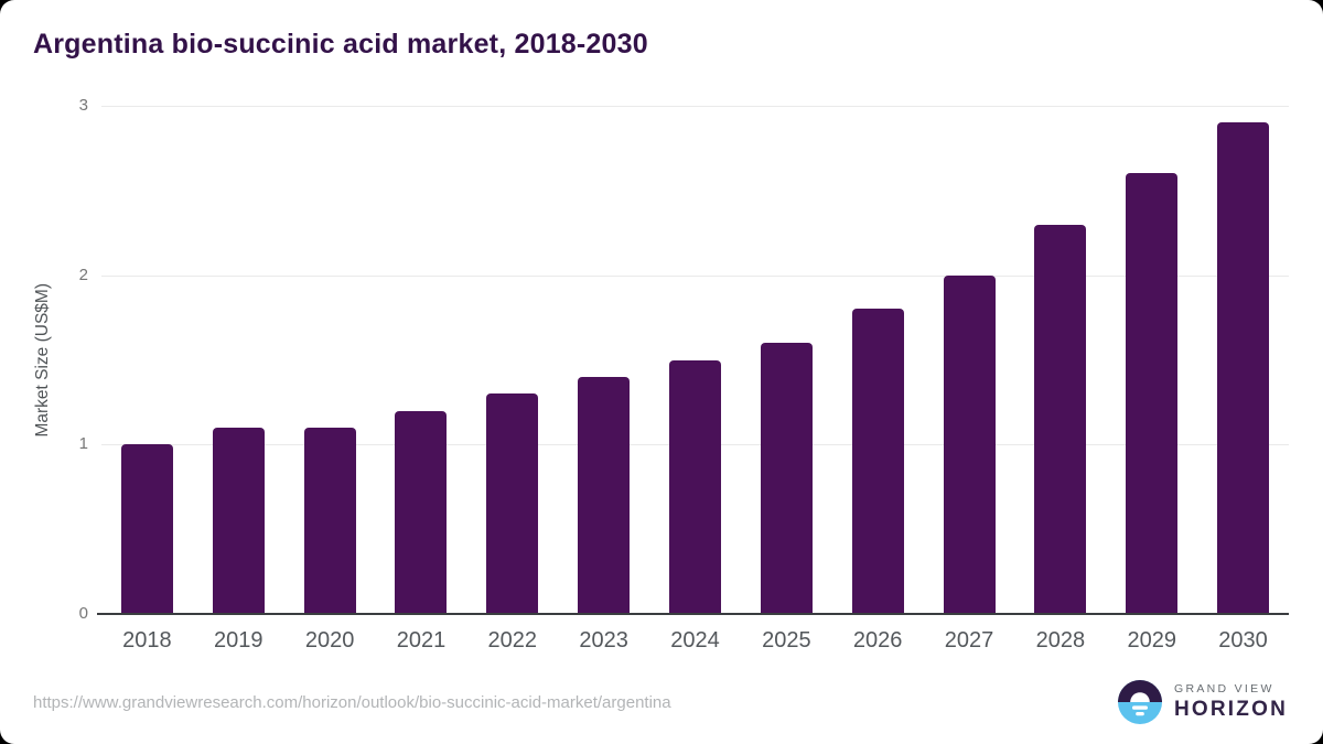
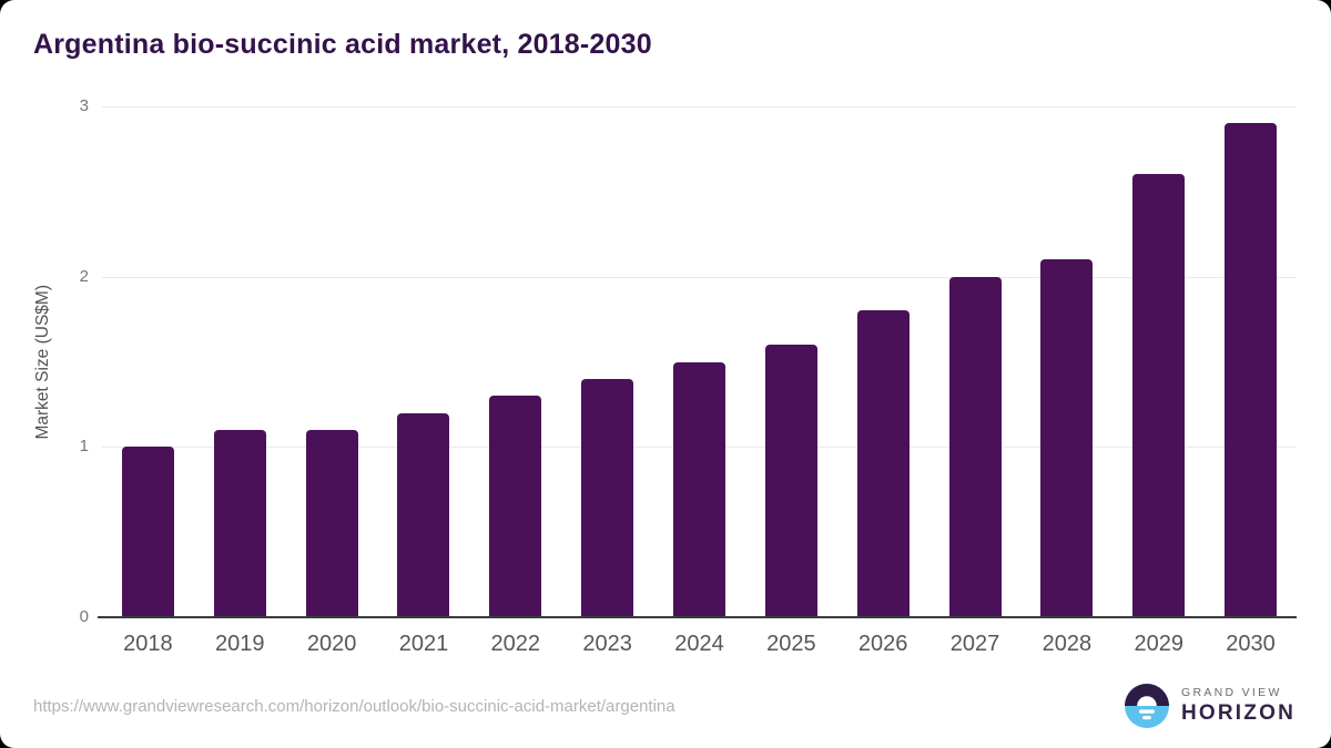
2028: 2.3 -> 2.1
